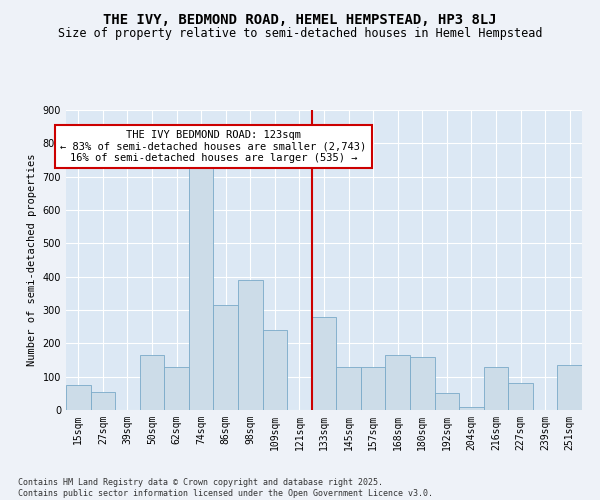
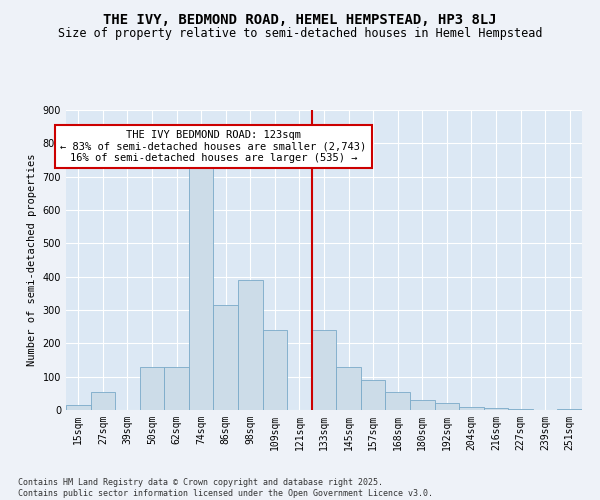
15sqm: 75 -> 15
50sqm: 165 -> 130
133sqm: 280 -> 240
157sqm: 130 -> 90
168sqm: 165 -> 55
180sqm: 160 -> 30
192sqm: 50 -> 20
216sqm: 130 -> 5
227sqm: 80 -> 3
251sqm: 135 -> 3
